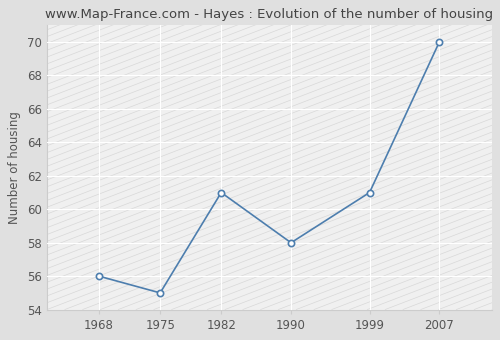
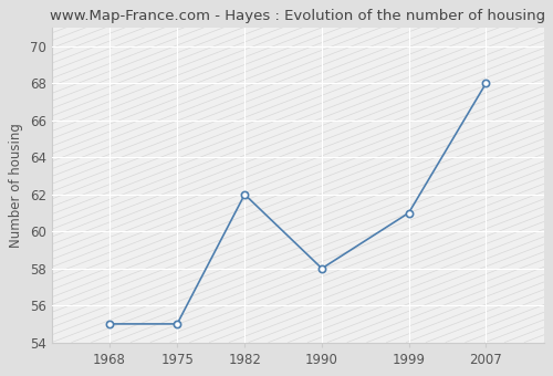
1968: 56 -> 55
1982: 61 -> 62
2007: 70 -> 68
